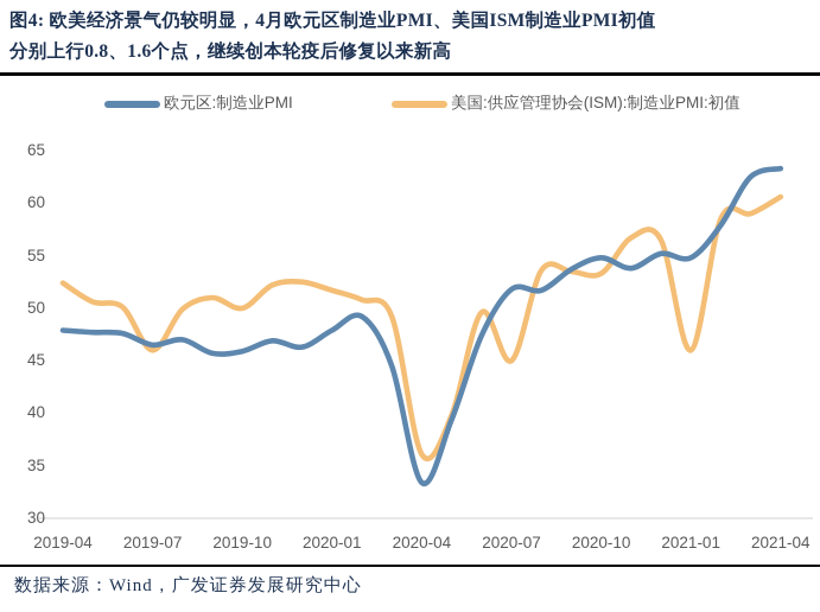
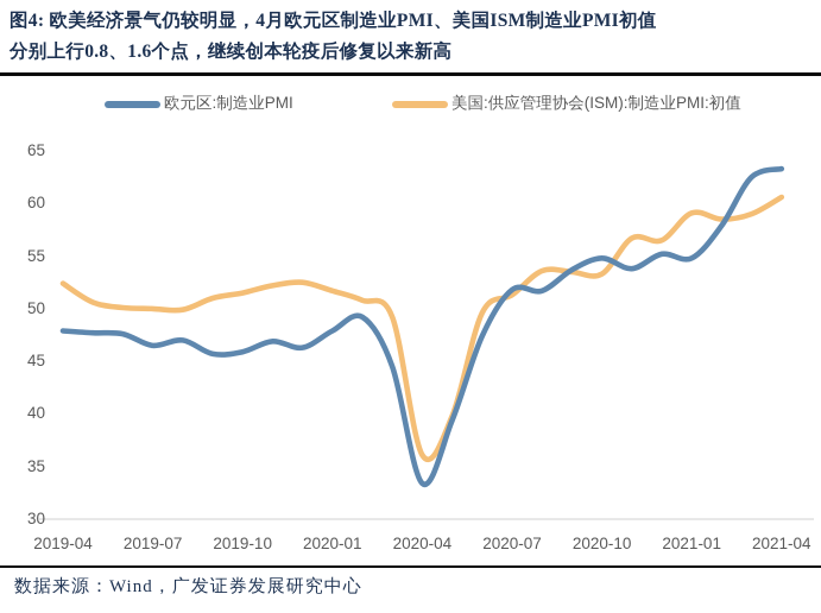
美国:供应管理协会(ISM):制造业PMI:初值/2019-07: 46 -> 50
美国:供应管理协会(ISM):制造业PMI:初值/2019-10: 50 -> 52
美国:供应管理协会(ISM):制造业PMI:初值/2020-07: 45 -> 51
美国:供应管理协会(ISM):制造业PMI:初值/2021-01: 46 -> 59
